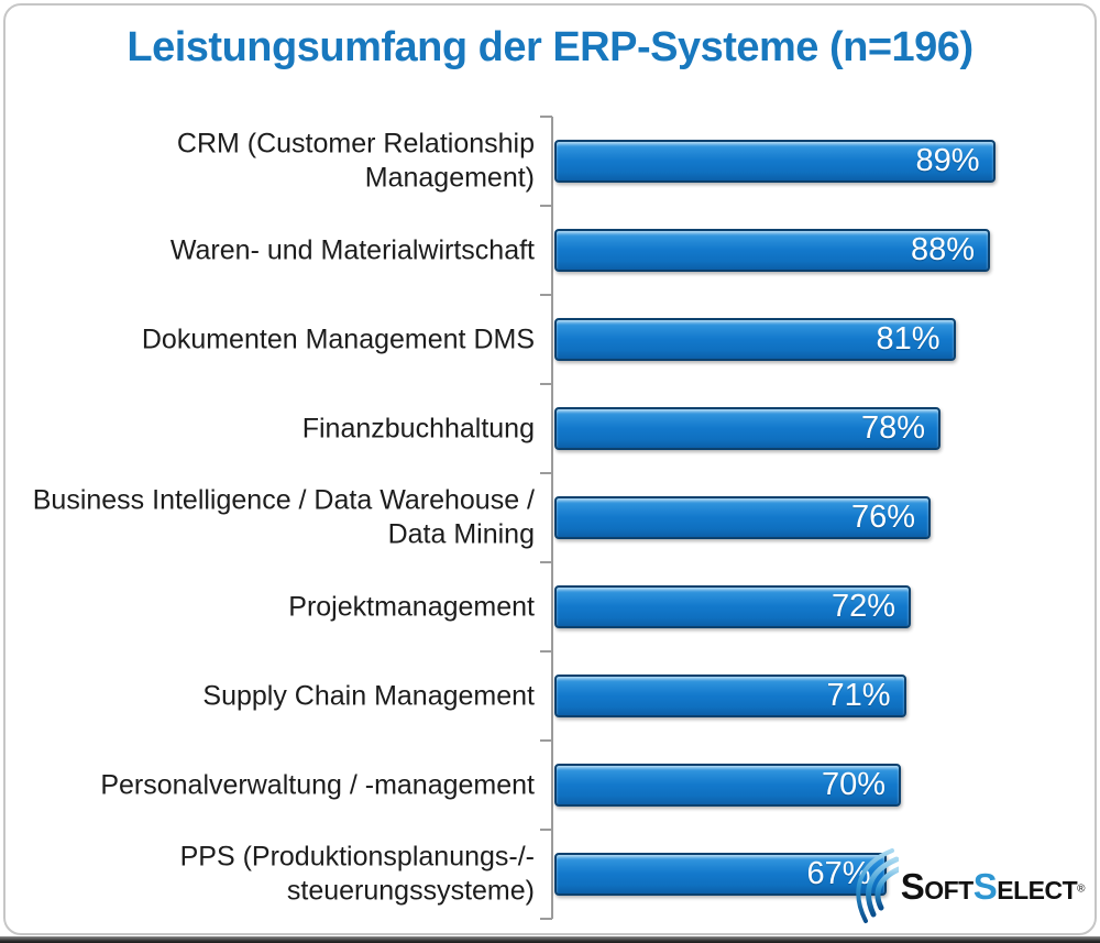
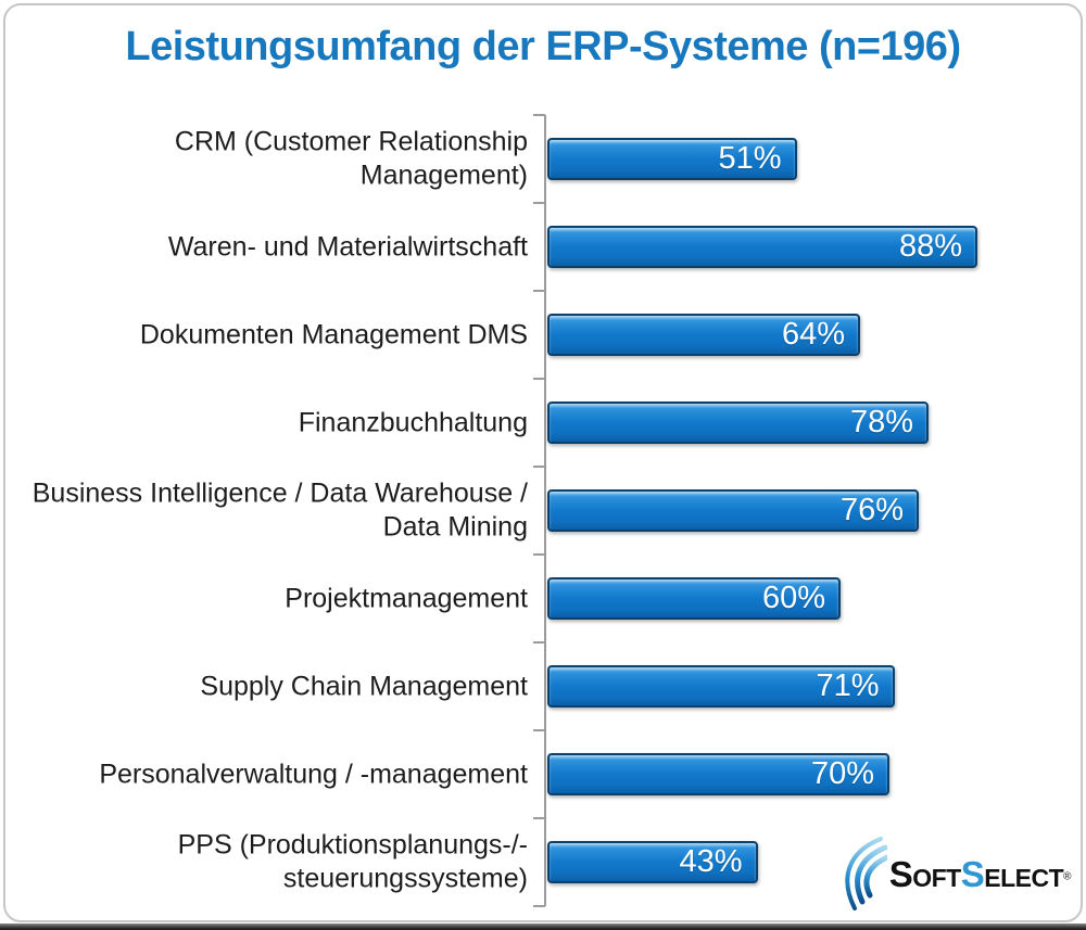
CRM (Customer Relationship Management): 89% -> 51%
Dokumenten Management DMS: 81% -> 64%
Projektmanagement: 72% -> 60%
PPS (Produktionsplanungs-/-steuerungssysteme): 67% -> 43%
